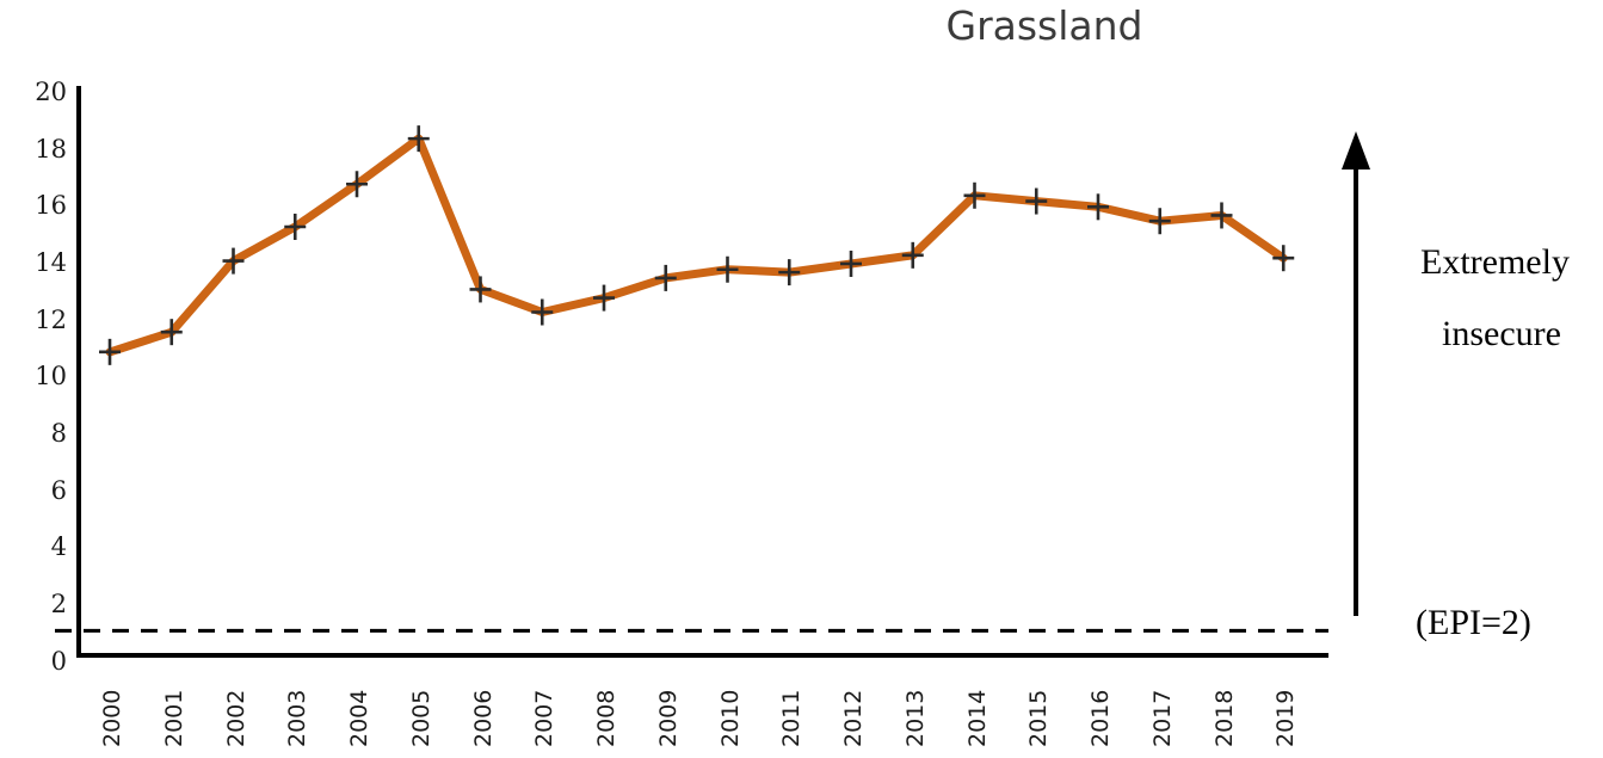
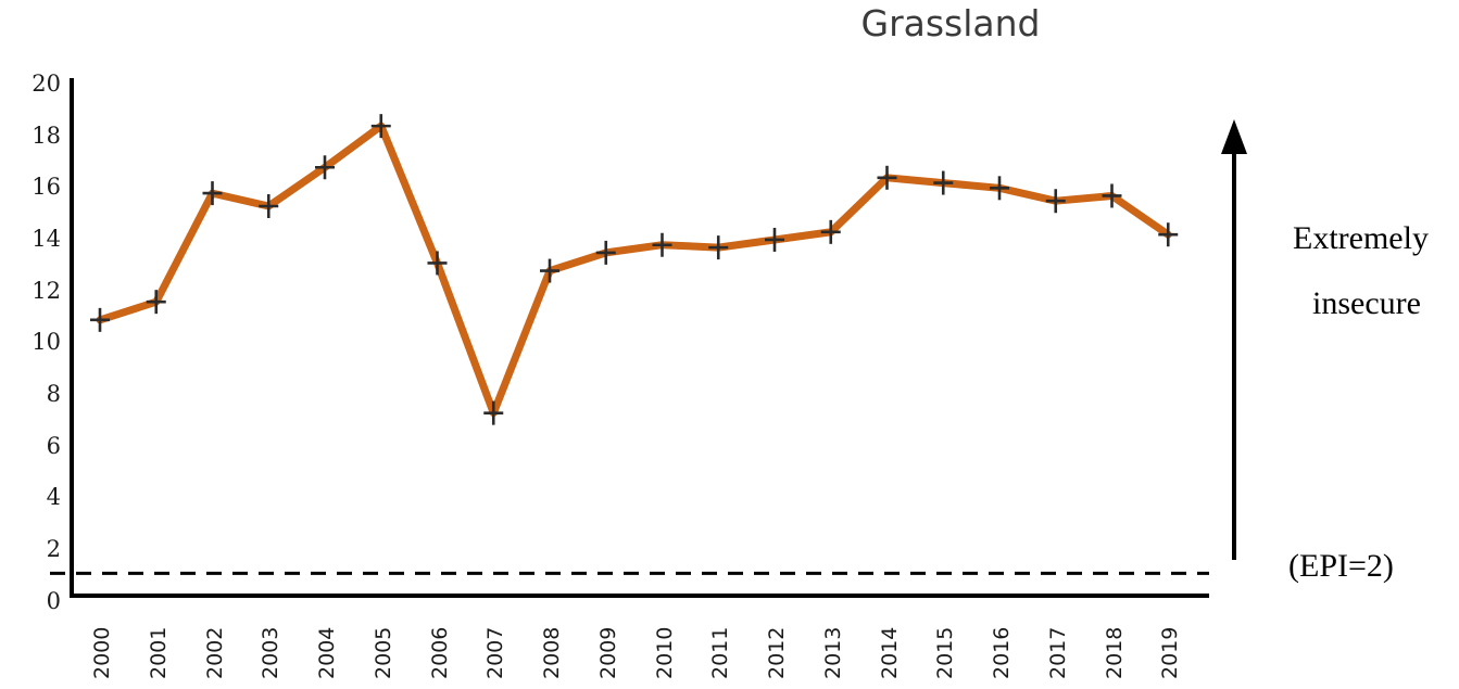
2002: 14.1 -> 15.8
2007: 12.3 -> 7.3
